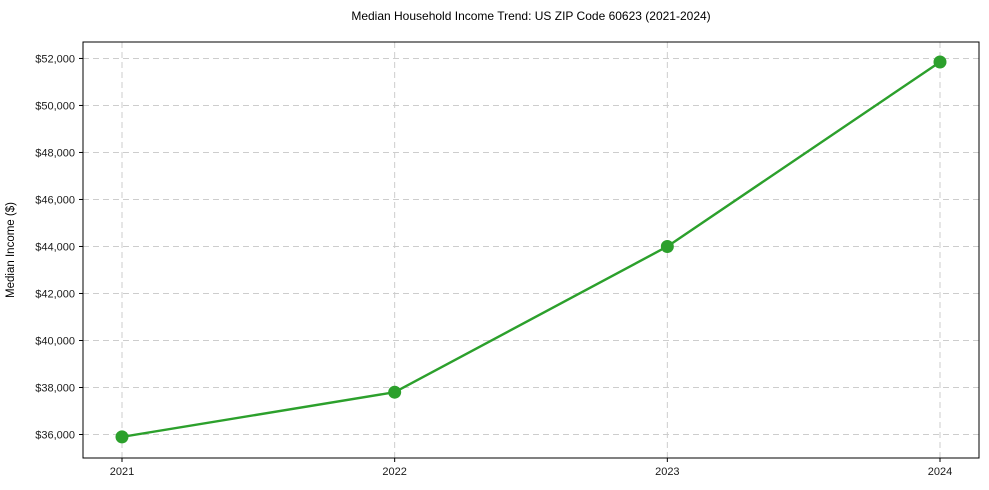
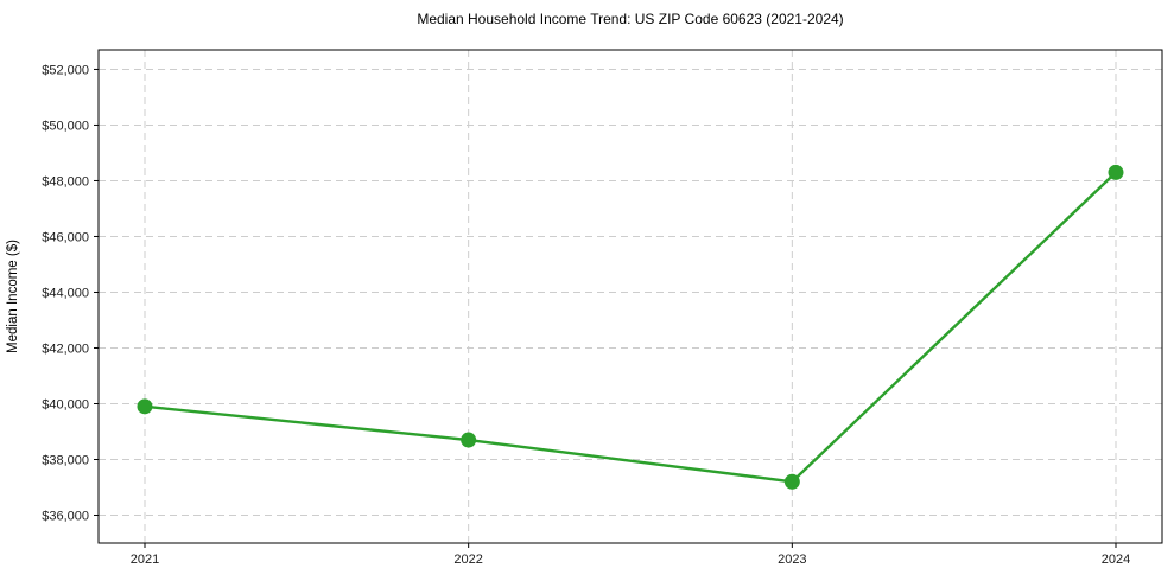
2021: $35900 -> $39900
2022: $37800 -> $38700
2023: $44000 -> $37200
2024: $51800 -> $48300
